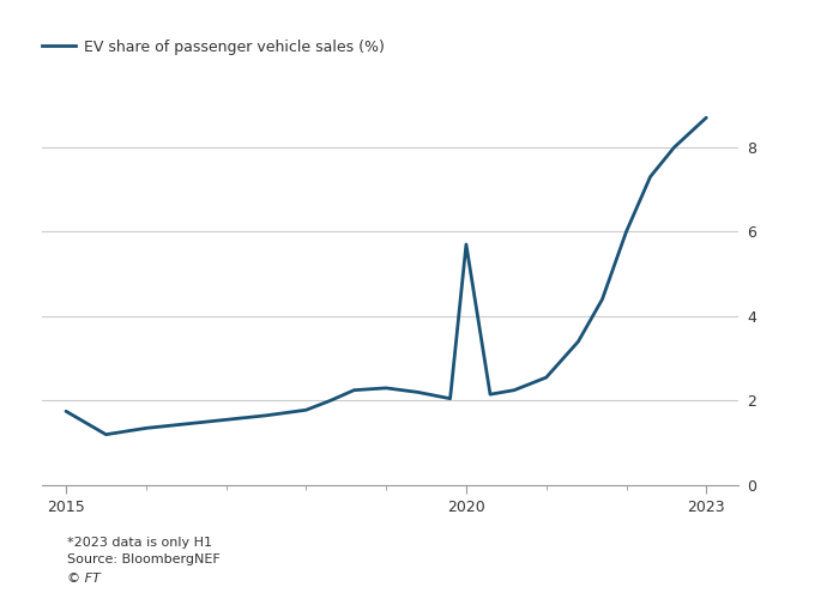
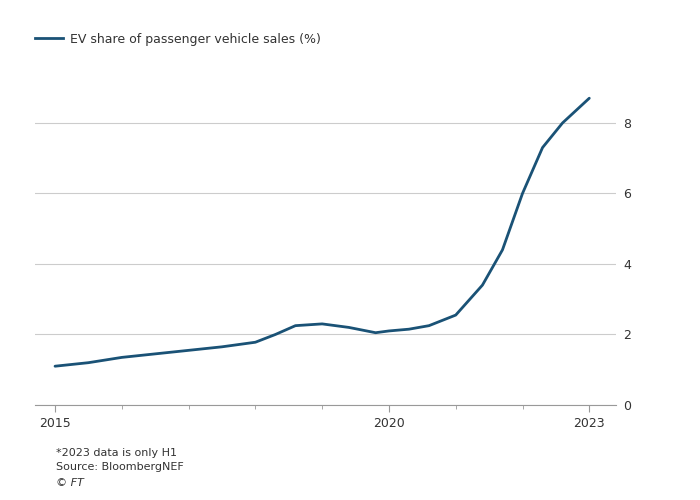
2015: 1.75 -> 1.10
2020: 5.70 -> 2.10
